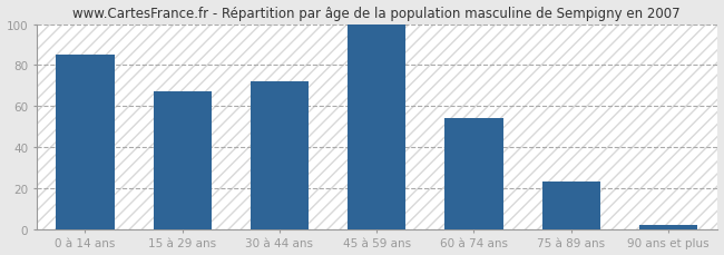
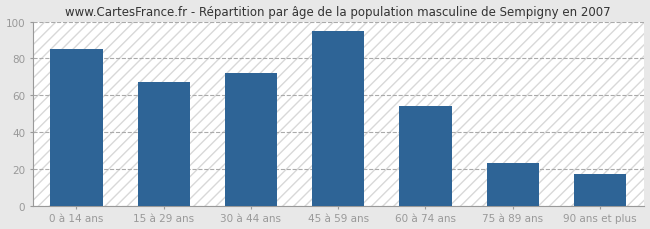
45 à 59 ans: 100 -> 95
90 ans et plus: 2 -> 17
